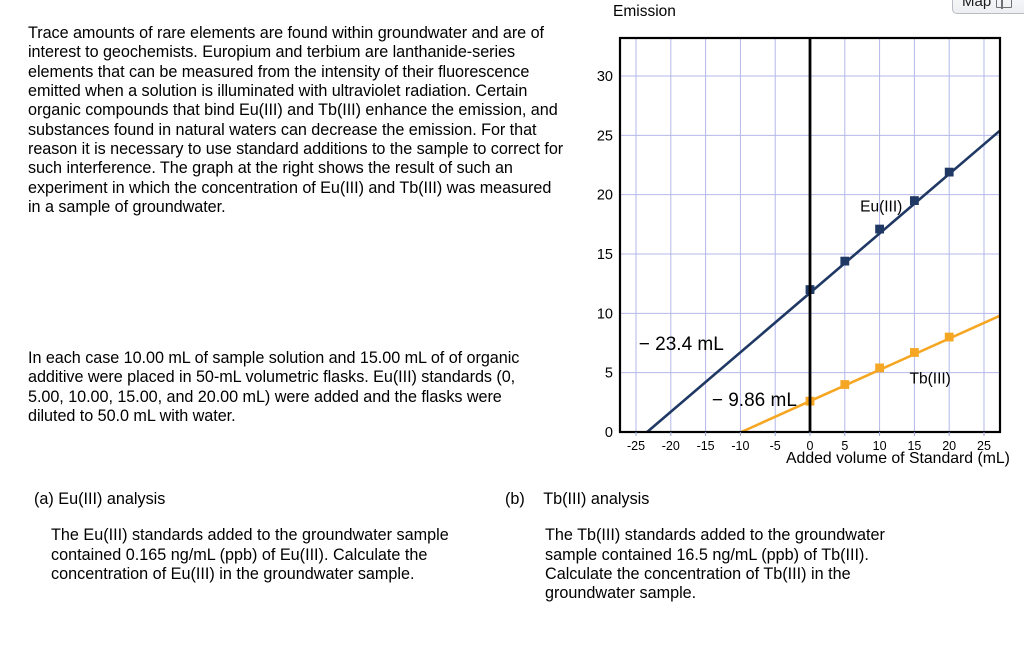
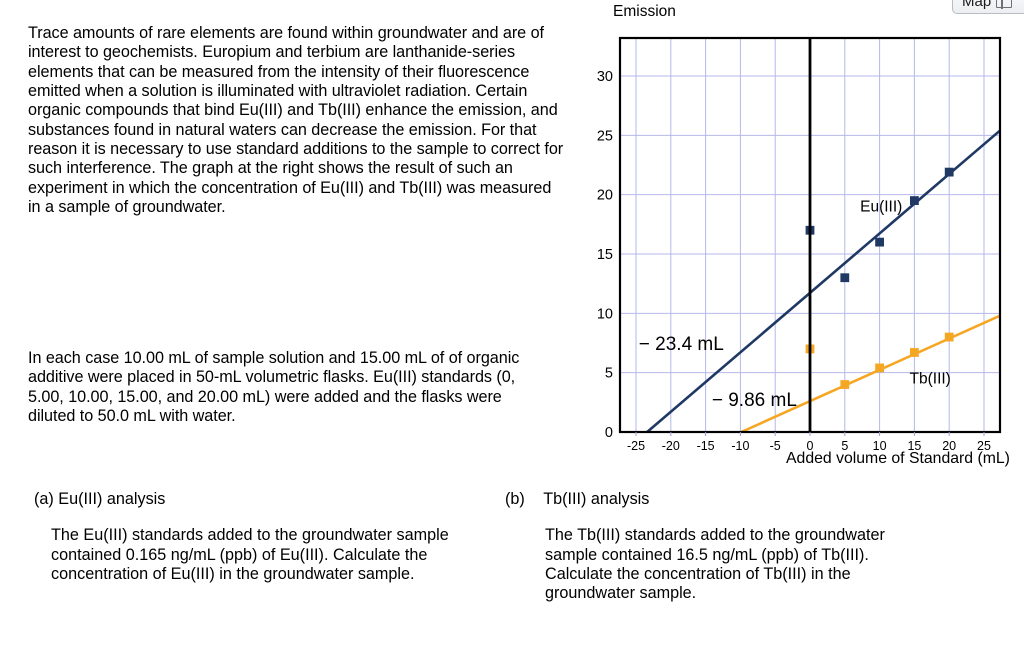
Eu(III)/0: 12 -> 17
Tb(III)/0: 3 -> 7
Eu(III)/5: 14 -> 13
Eu(III)/10: 17 -> 16
